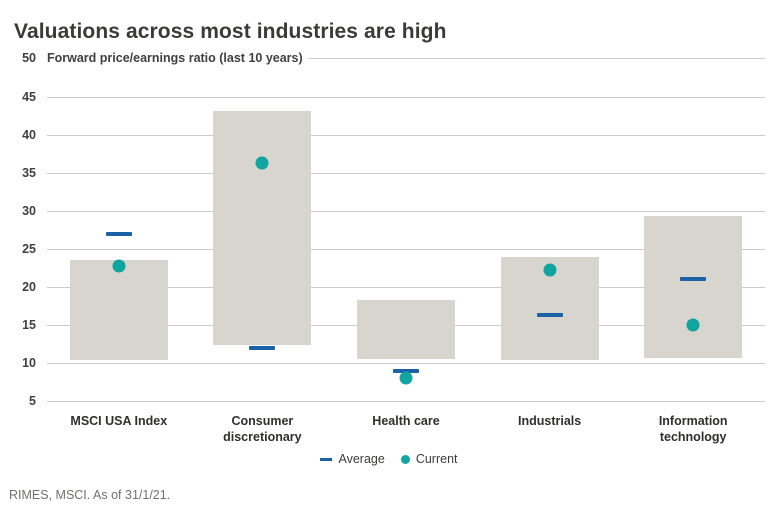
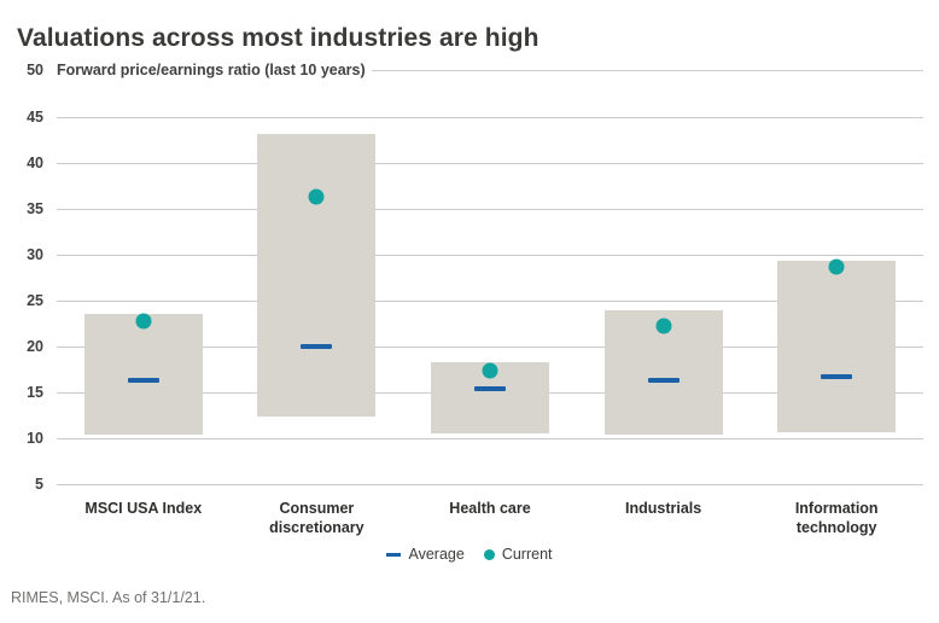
Average/MSCI USA Index: 27 -> 16
Average/Consumer discretionary: 12 -> 20
Average/Health care: 9 -> 15
Current/Health care: 8 -> 17
Average/Information technology: 21 -> 17
Current/Information technology: 15 -> 29
